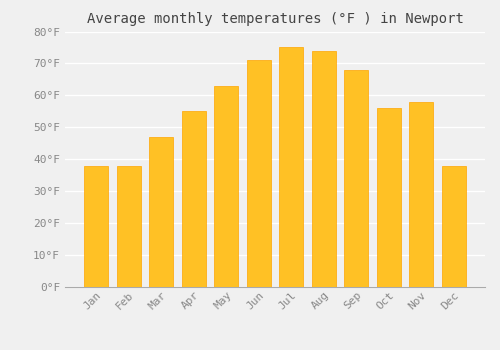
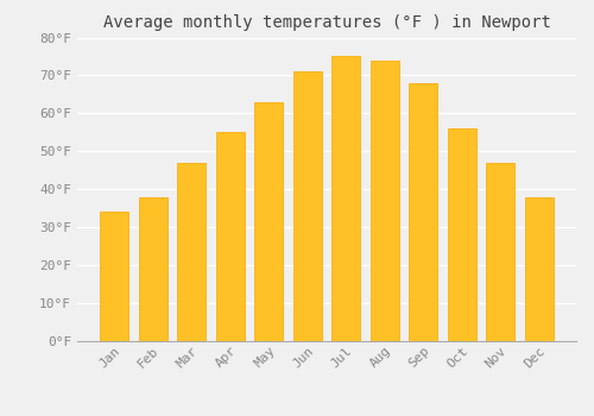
Jan: 38°F -> 34°F
Nov: 58°F -> 47°F
